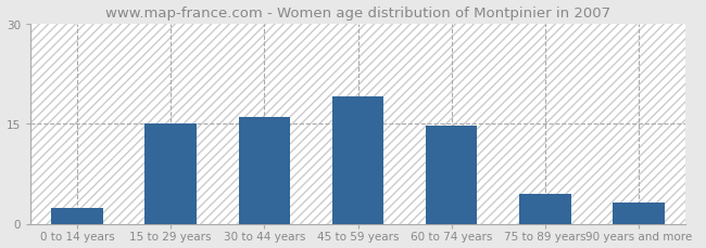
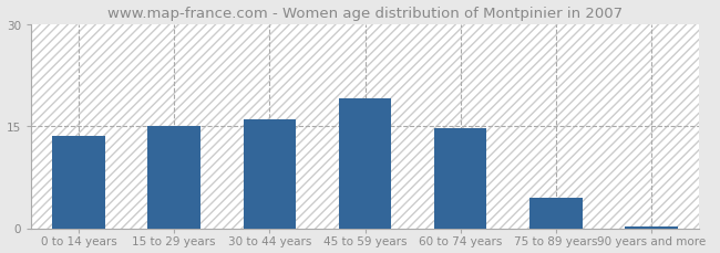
0 to 14 years: 2.4 -> 13.5
90 years and more: 3.2 -> 0.3
